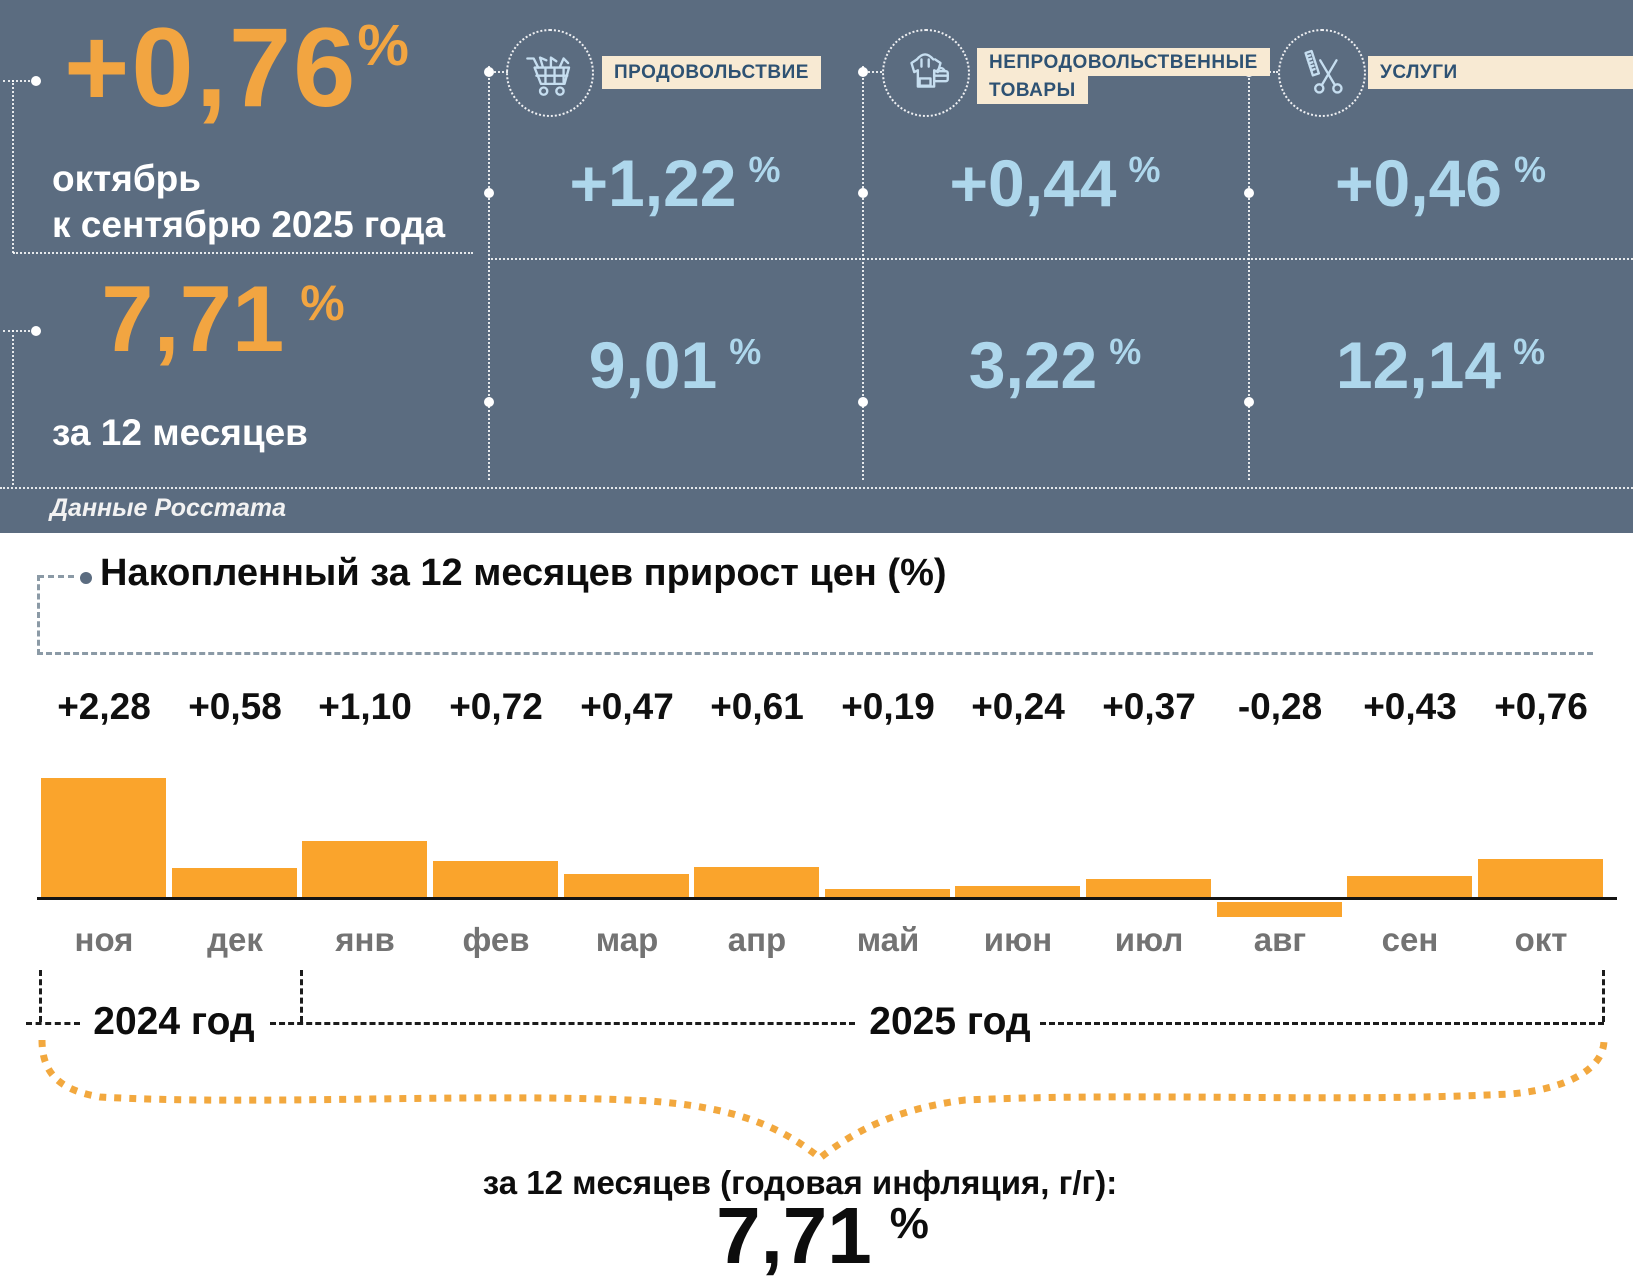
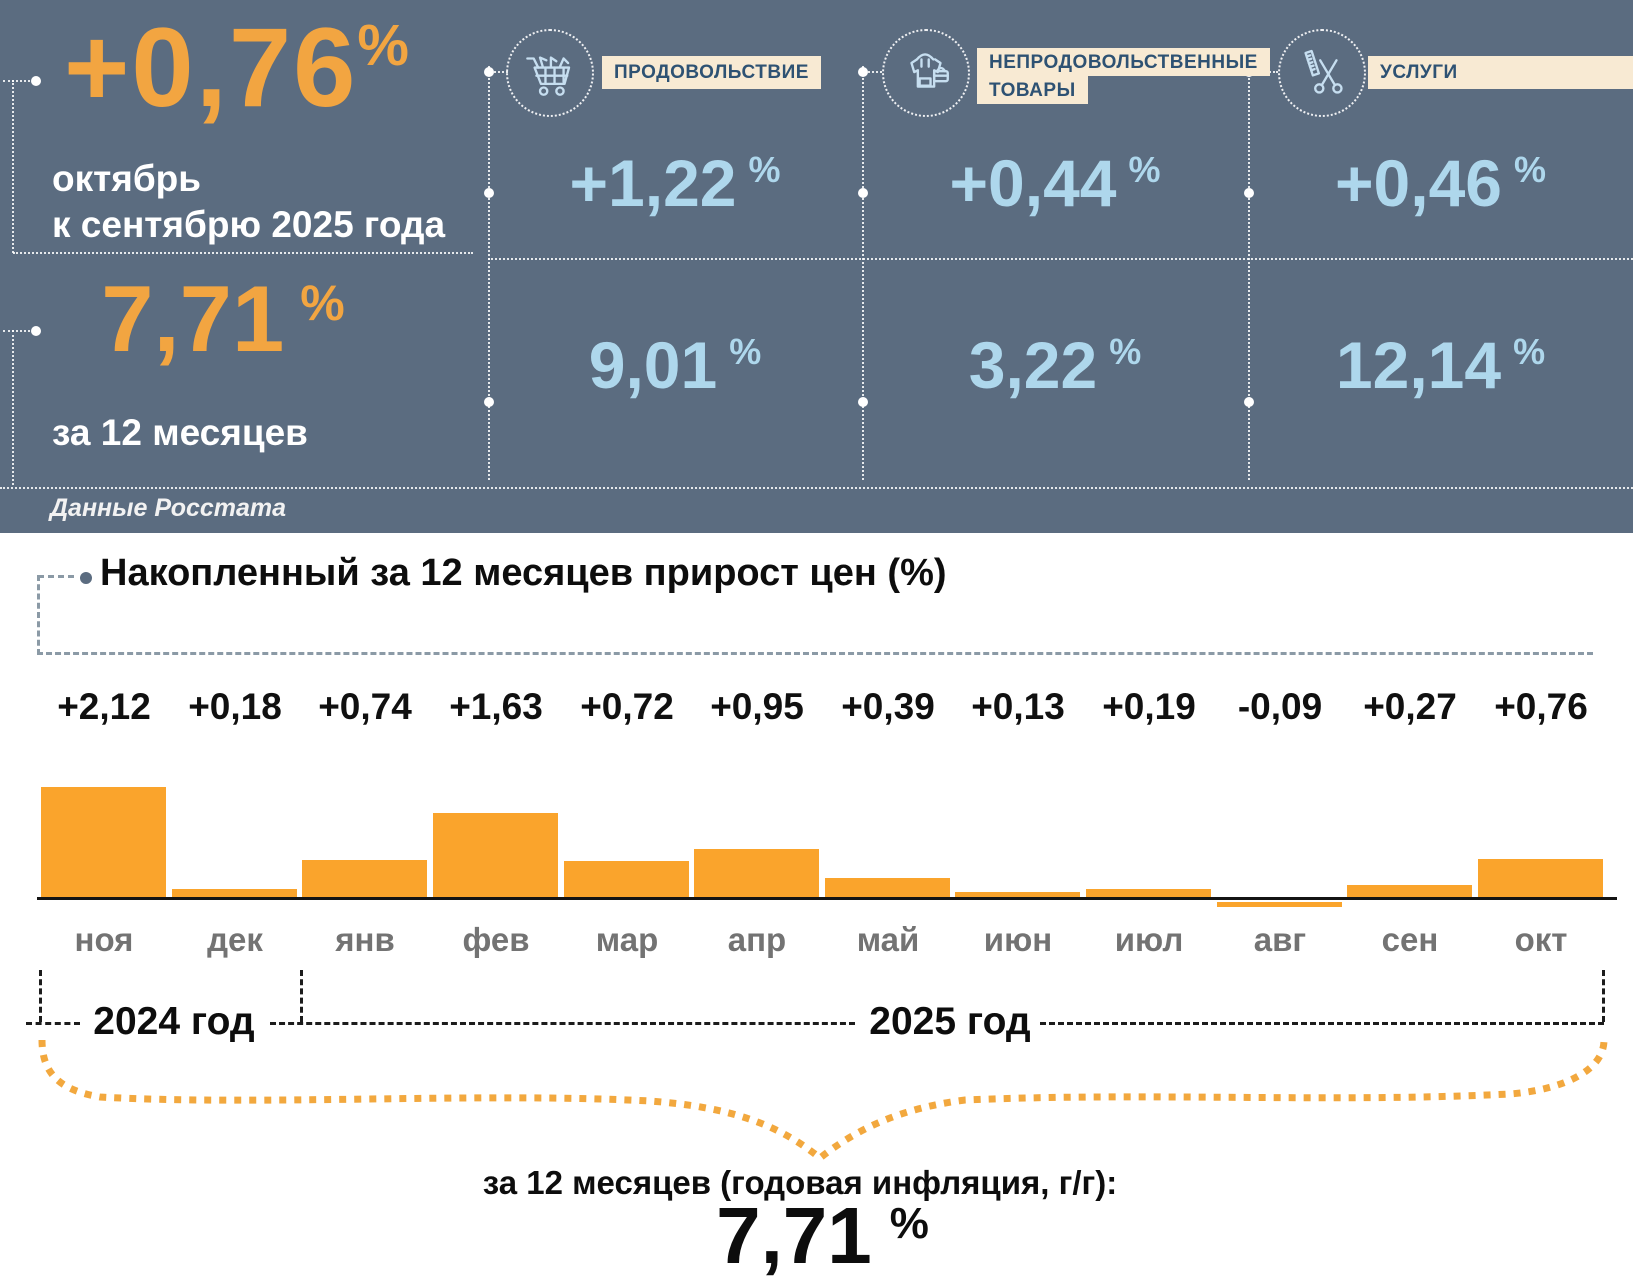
ноя: +2,28 -> +2,12
дек: +0,58 -> +0,18
янв: +1,10 -> +0,74
фев: +0,72 -> +1,63
мар: +0,47 -> +0,72
апр: +0,61 -> +0,95
май: +0,19 -> +0,39
июн: +0,24 -> +0,13
июл: +0,37 -> +0,19
авг: -0,28 -> -0,09
сен: +0,43 -> +0,27
